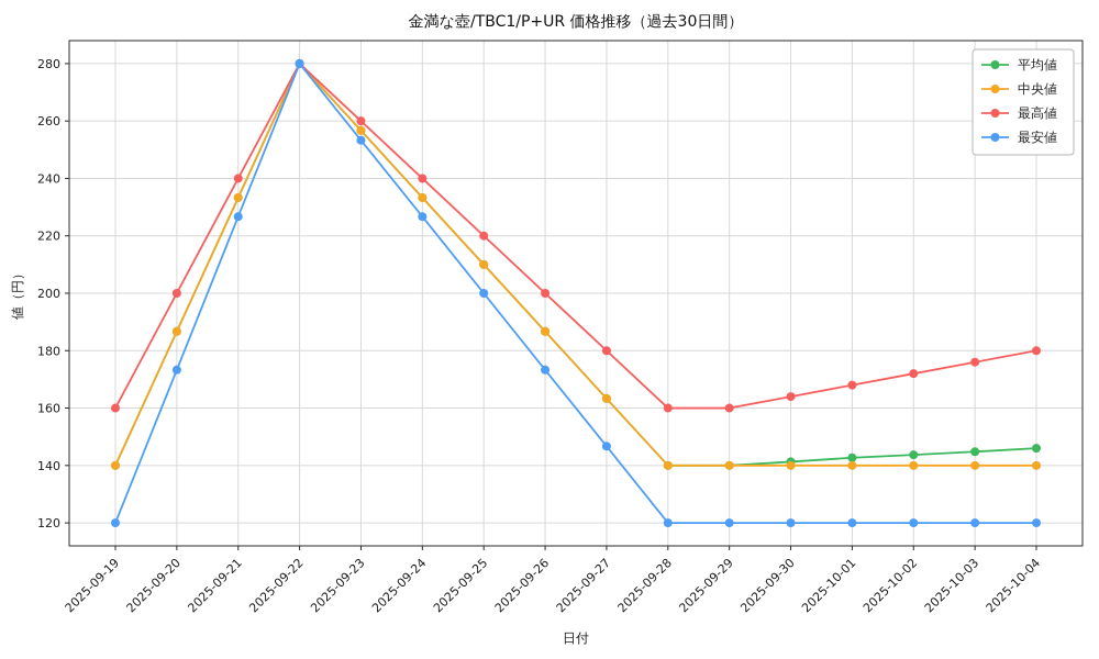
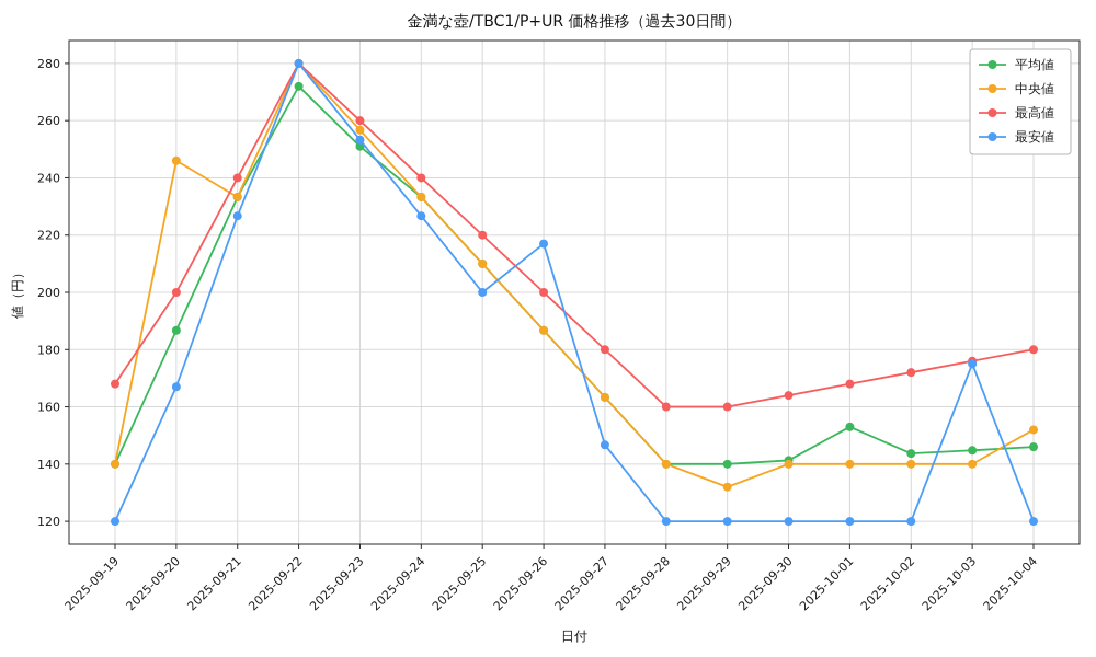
最高値/2025-09-19: 160 -> 168
中央値/2025-09-20: 187 -> 246
最安値/2025-09-20: 173 -> 167
平均値/2025-09-22: 280 -> 272
平均値/2025-09-23: 257 -> 251
最安値/2025-09-26: 173 -> 217
中央値/2025-09-29: 140 -> 132
平均値/2025-10-01: 143 -> 153
最安値/2025-10-03: 120 -> 175
中央値/2025-10-04: 140 -> 152
